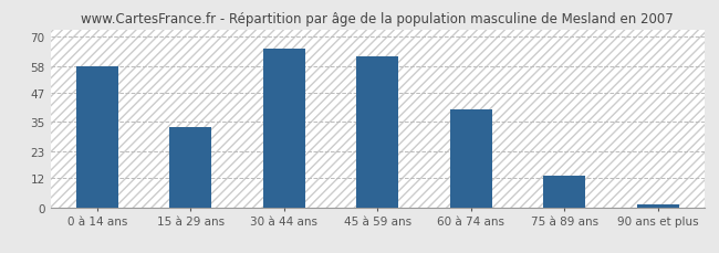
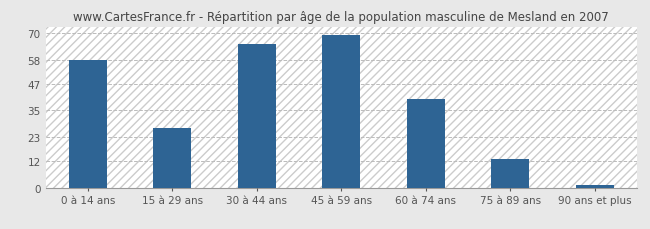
15 à 29 ans: 33 -> 27
45 à 59 ans: 62 -> 69
